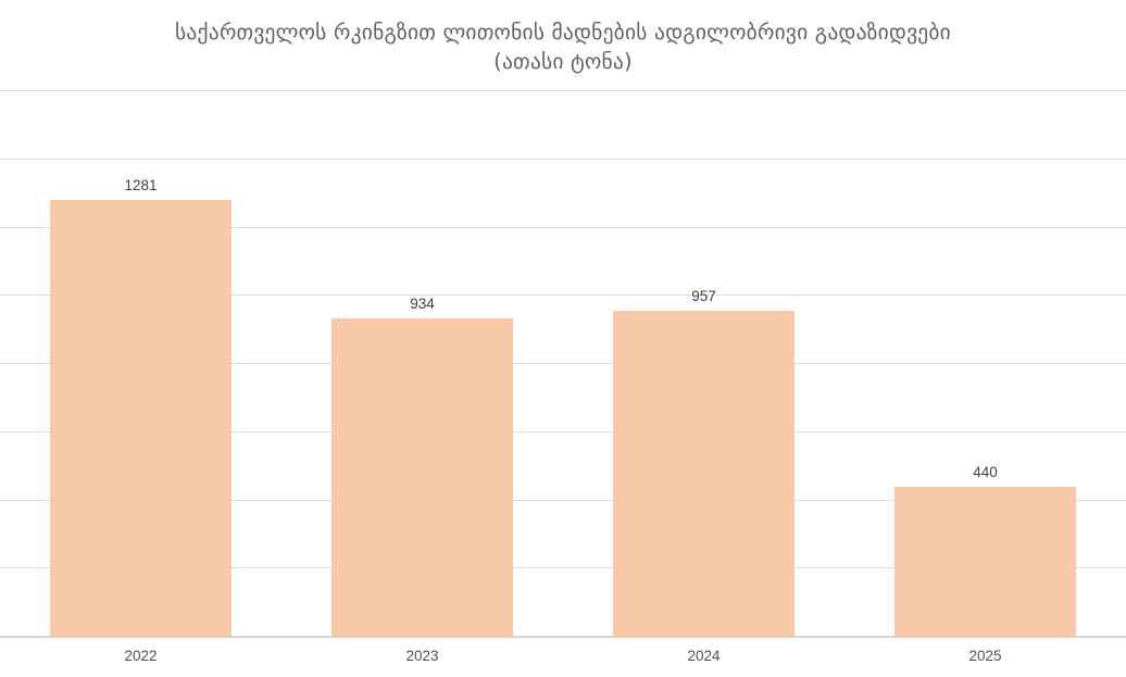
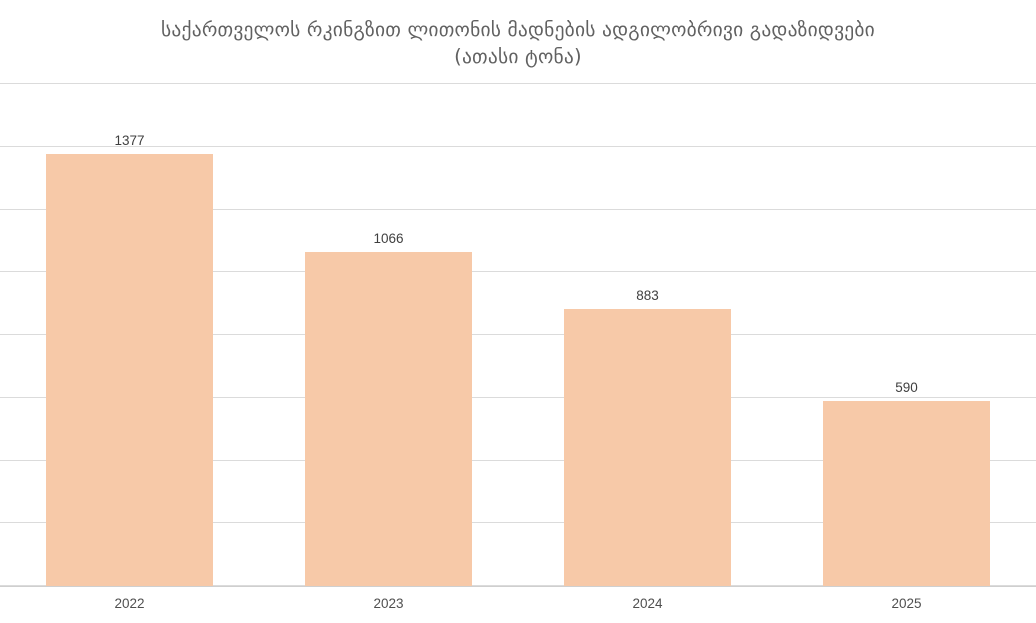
2022: 1281 -> 1377
2023: 934 -> 1066
2024: 957 -> 883
2025: 440 -> 590
